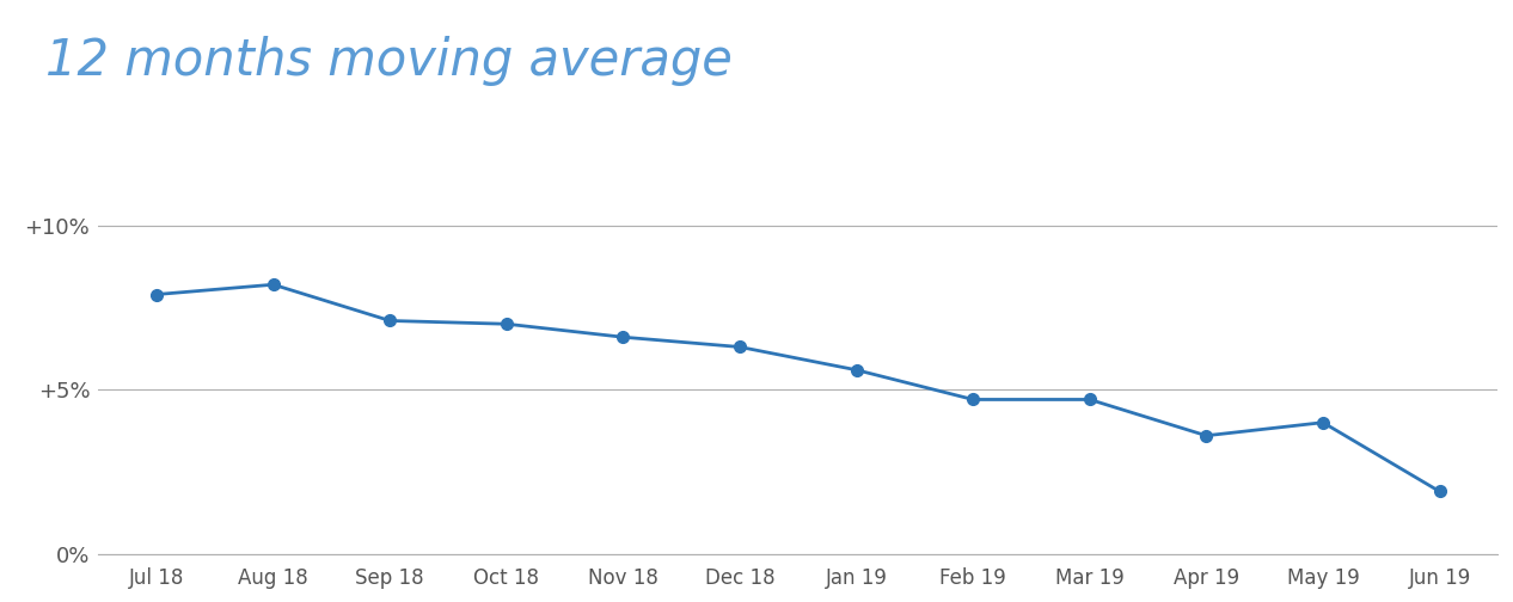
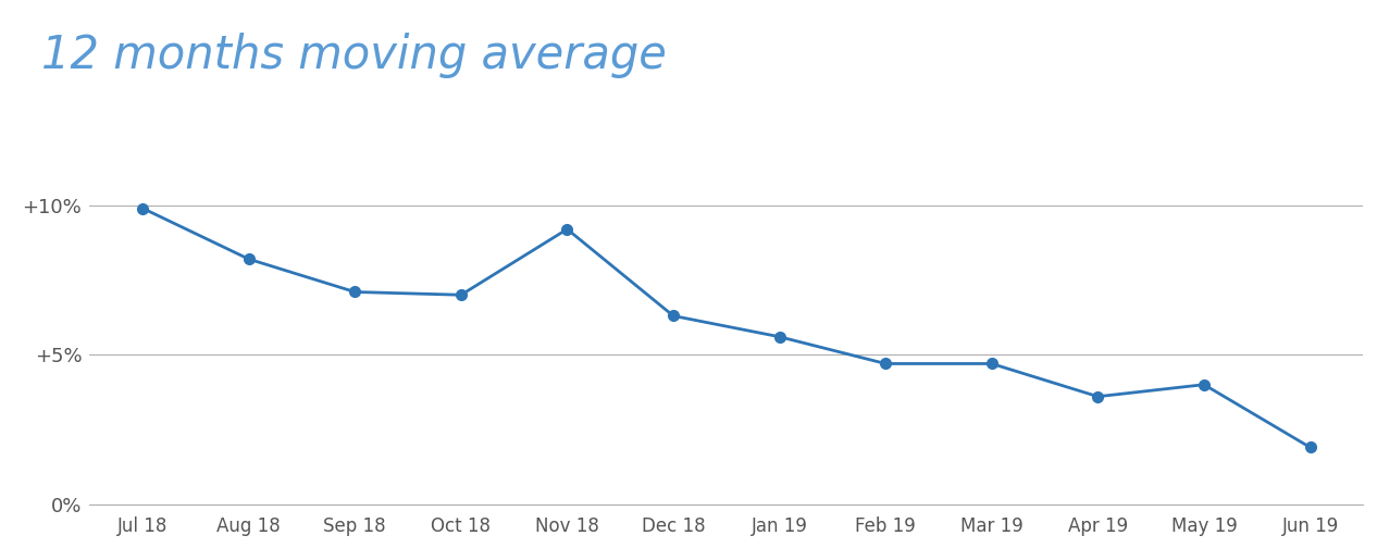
Jul 18: 7.9% -> 9.9%
Nov 18: 6.6% -> 9.2%
